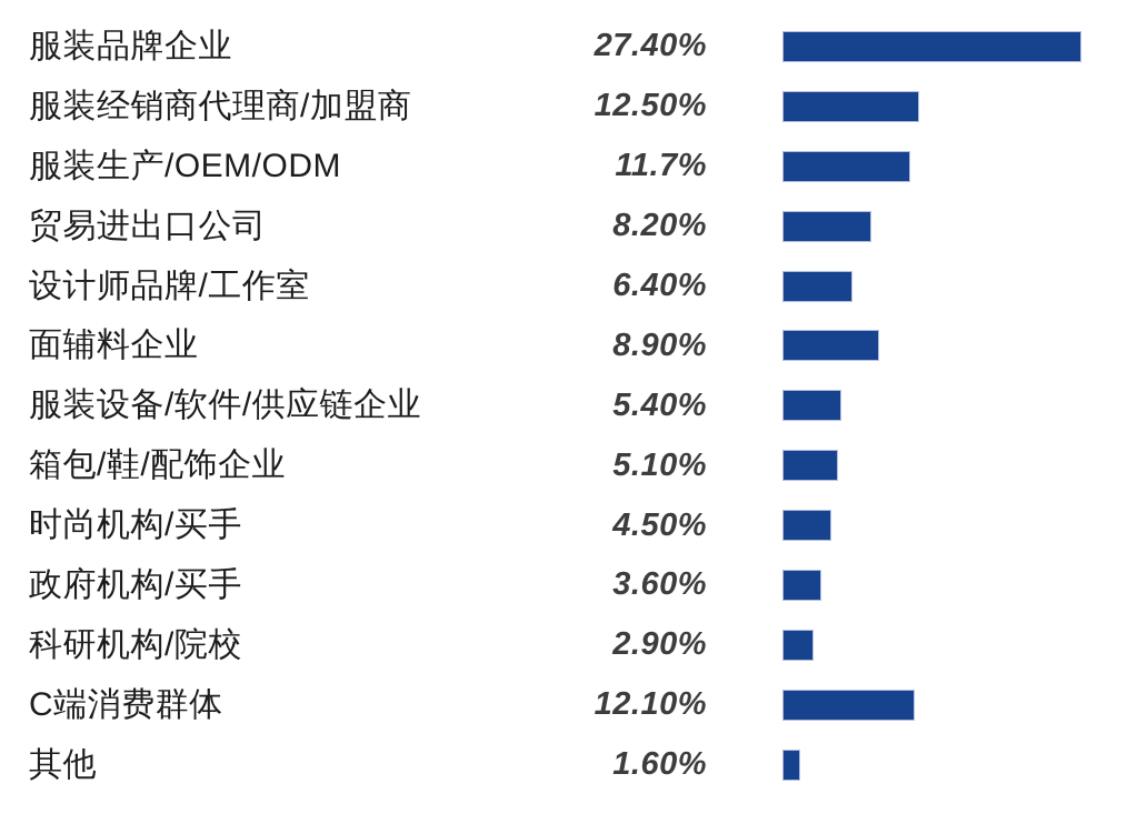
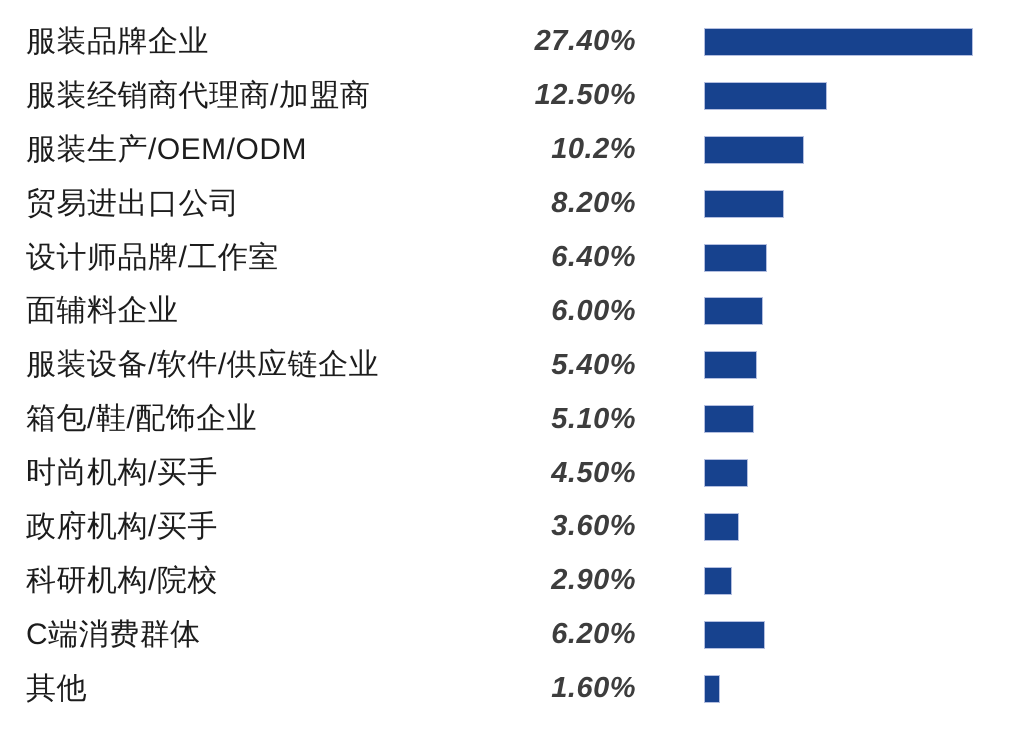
服装生产/OEM/ODM: 11.7% -> 10.2%
面辅料企业: 8.90% -> 6.00%
C端消费群体: 12.10% -> 6.20%
